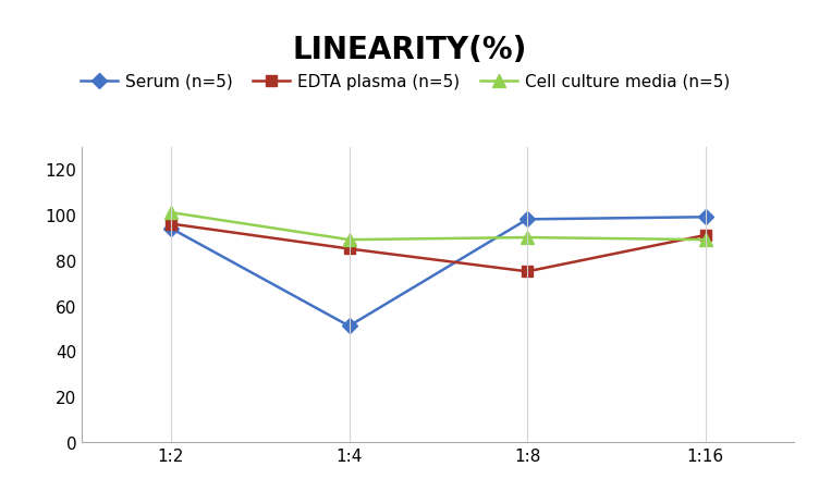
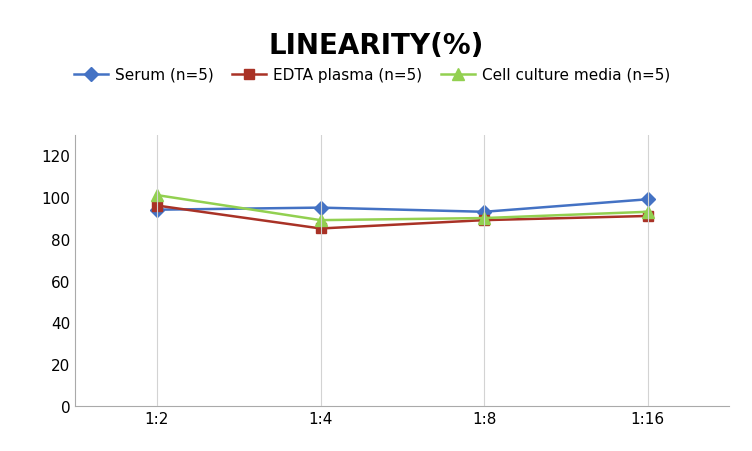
Serum (n=5)/1:4: 51 -> 95
Serum (n=5)/1:8: 98 -> 93
EDTA plasma (n=5)/1:8: 75 -> 89
Cell culture media (n=5)/1:16: 89 -> 93
